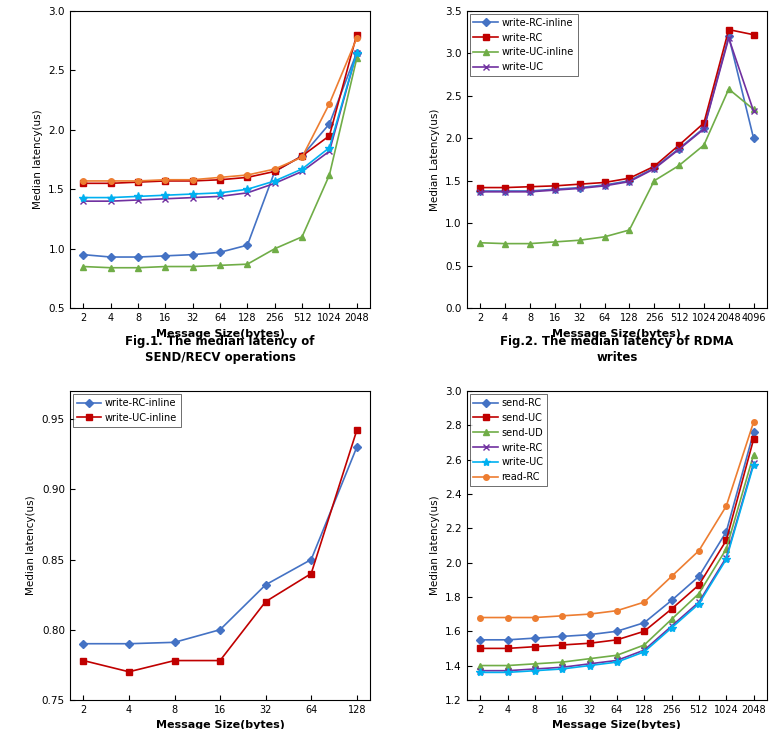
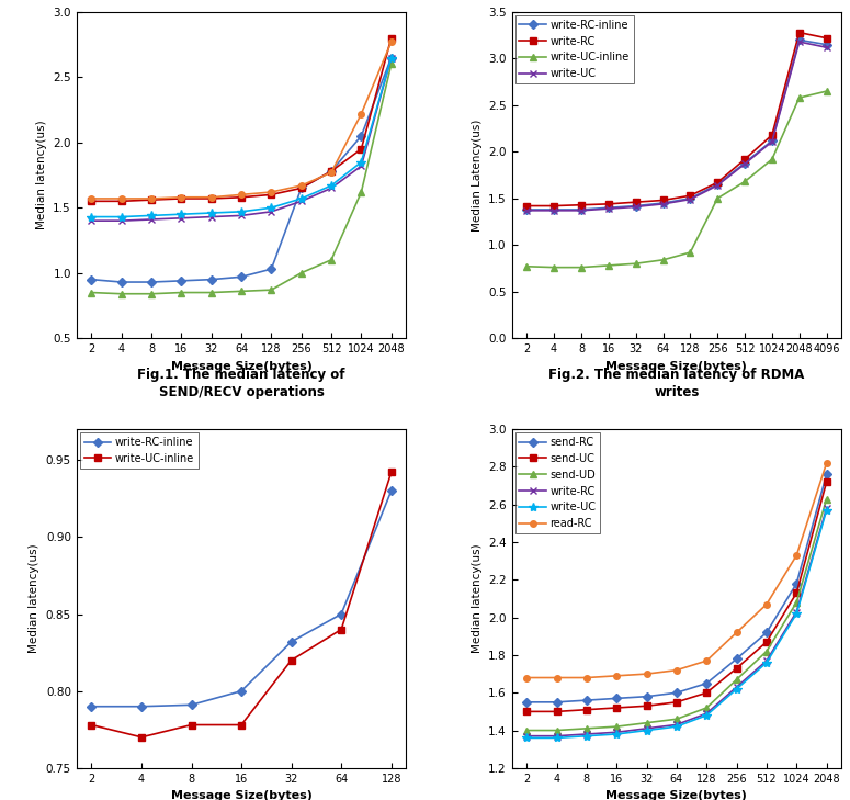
write-RC-inline/4096: 2.00 -> 3.15
write-UC-inline/4096: 2.34 -> 2.65
write-UC/4096: 2.32 -> 3.12
